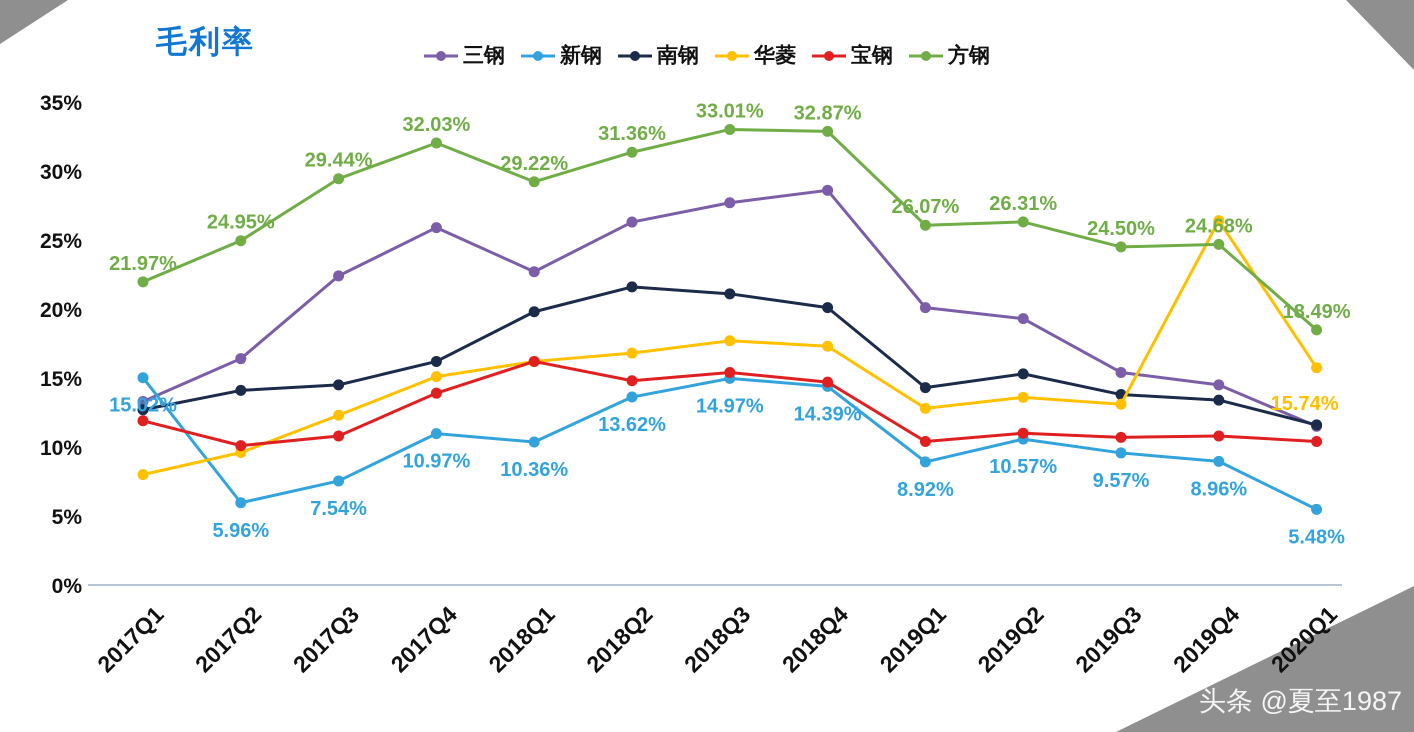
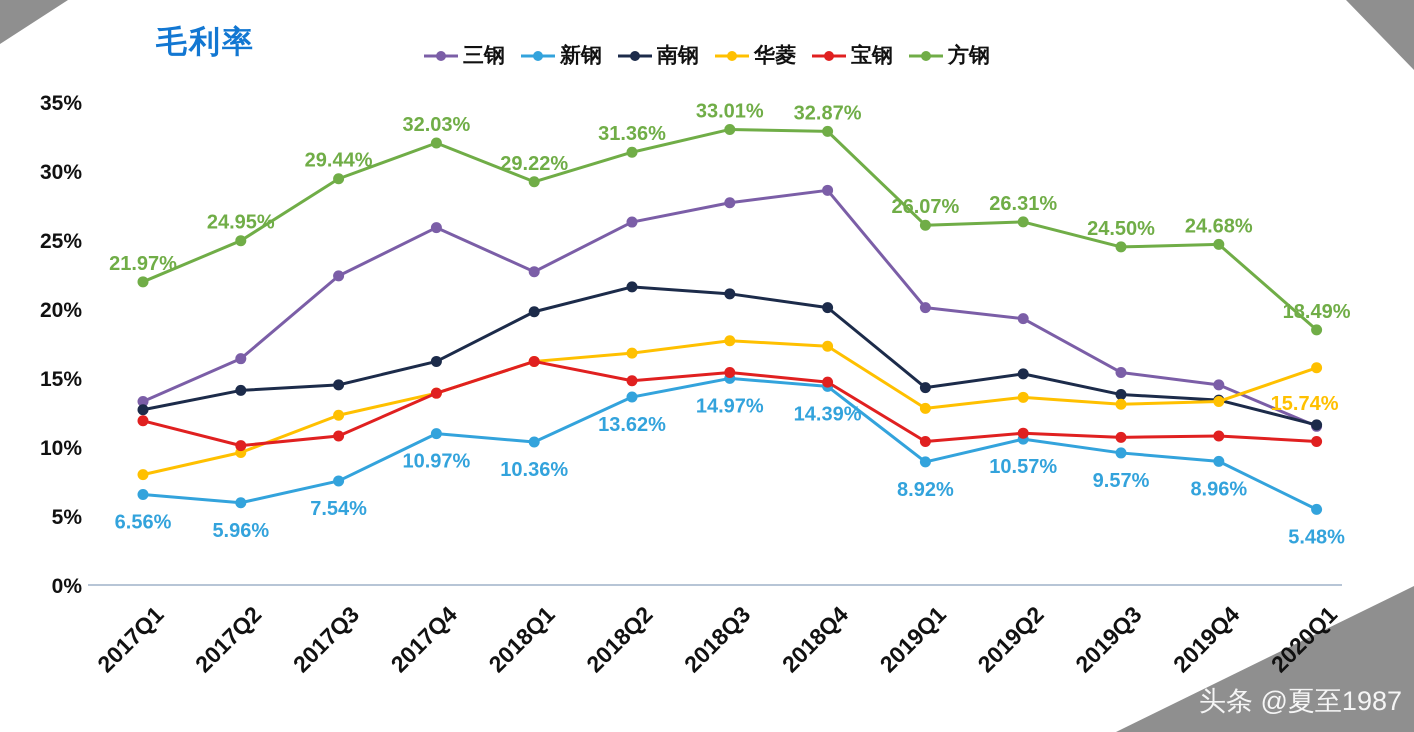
新钢/2017Q1: 15.02% -> 6.56%
华菱/2017Q4: 15.1% -> 13.9%
华菱/2019Q4: 26.4% -> 13.3%
